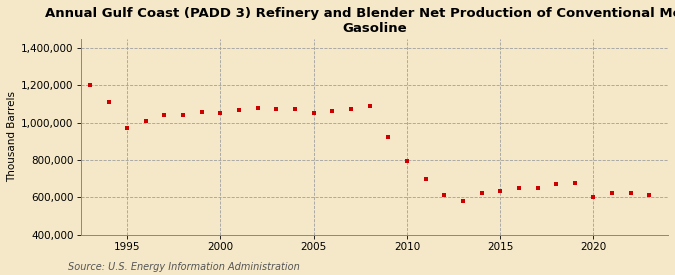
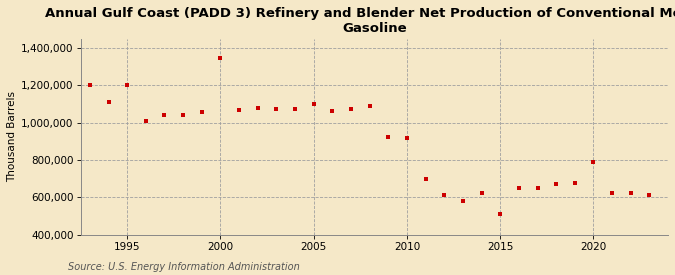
1995: 970,000 -> 1,200,000
2000: 1,060,000 -> 1,350,000
2005: 1,050,000 -> 1,100,000
2010: 800,000 -> 920,000
2015: 640,000 -> 510,000
2020: 600,000 -> 790,000
